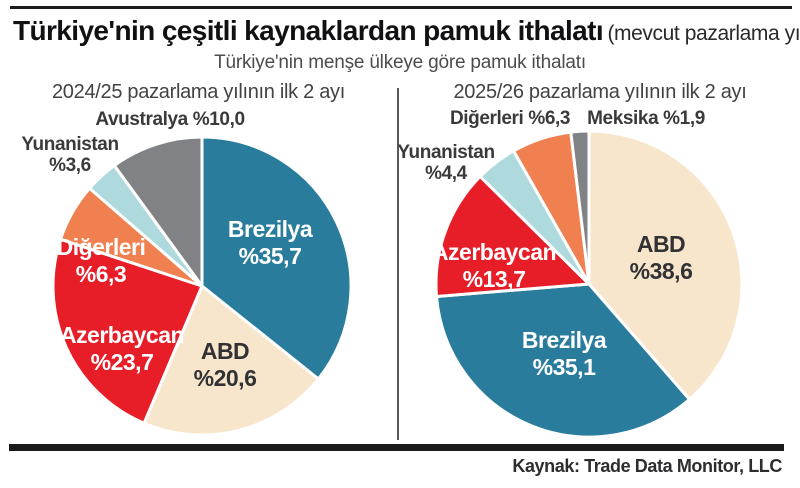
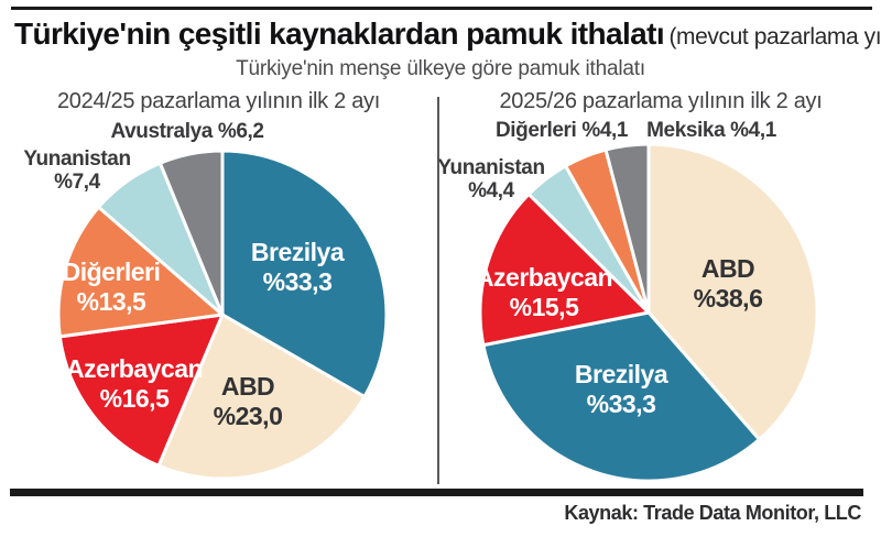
2024/25 pazarlama yılının ilk 2 ayı/Brezilya: 35,7 -> 33,3
2024/25 pazarlama yılının ilk 2 ayı/ABD: 20,6 -> 23,0
2024/25 pazarlama yılının ilk 2 ayı/Azerbaycan: 23,7 -> 16,5
2024/25 pazarlama yılının ilk 2 ayı/Diğerleri: 6,3 -> 13,5
2024/25 pazarlama yılının ilk 2 ayı/Yunanistan: 3,6 -> 7,4
2024/25 pazarlama yılının ilk 2 ayı/Avustralya: 10,0 -> 6,2
2025/26 pazarlama yılının ilk 2 ayı/Brezilya: 35,1 -> 33,3
2025/26 pazarlama yılının ilk 2 ayı/Azerbaycan: 13,7 -> 15,5
2025/26 pazarlama yılının ilk 2 ayı/Diğerleri: 6,3 -> 4,1
2025/26 pazarlama yılının ilk 2 ayı/Meksika: 1,9 -> 4,1
